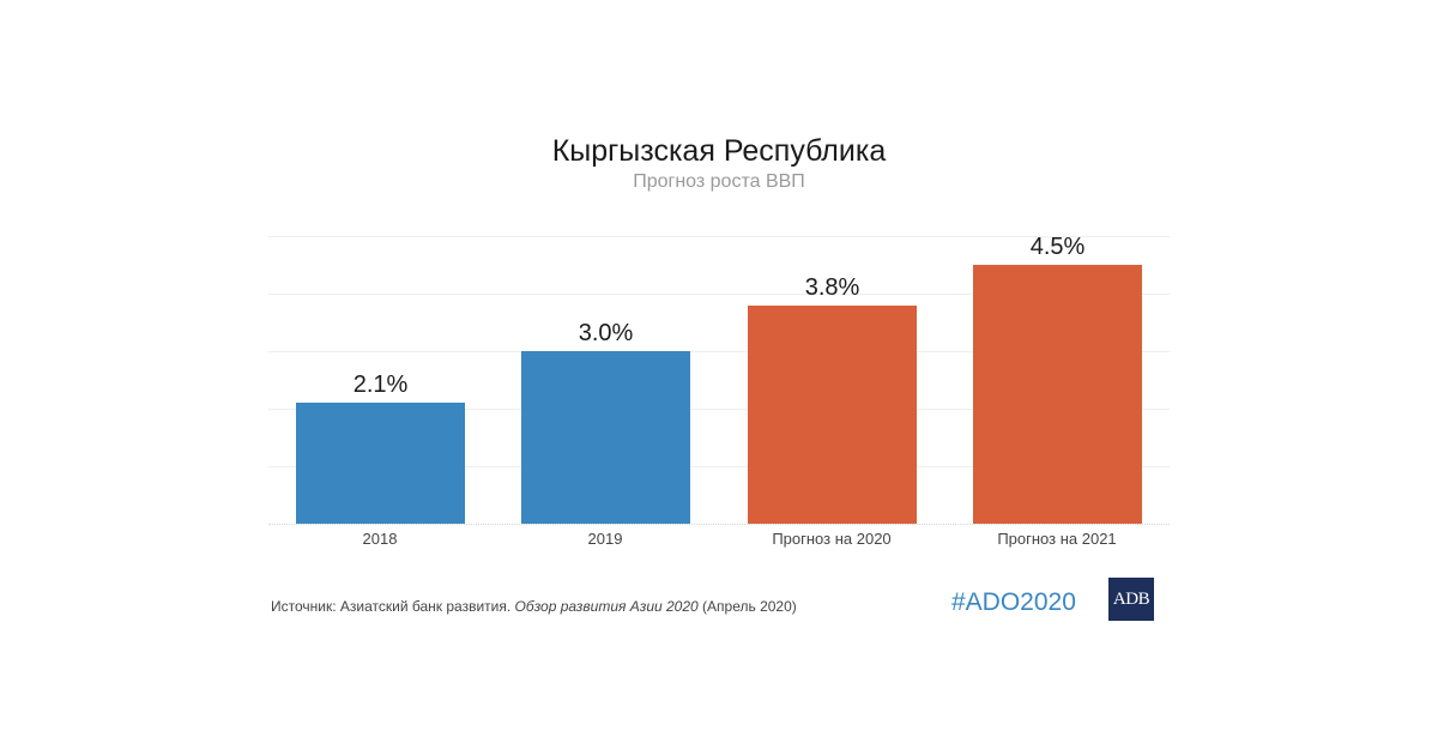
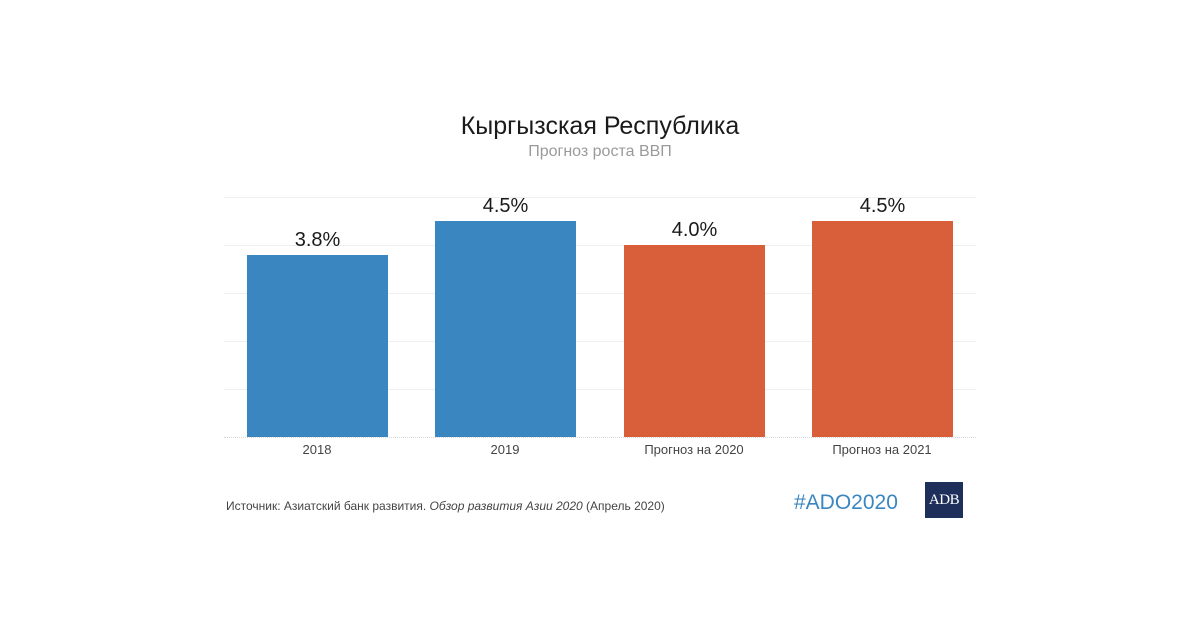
2018: 2.1% -> 3.8%
2019: 3.0% -> 4.5%
Прогноз на 2020: 3.8% -> 4.0%
